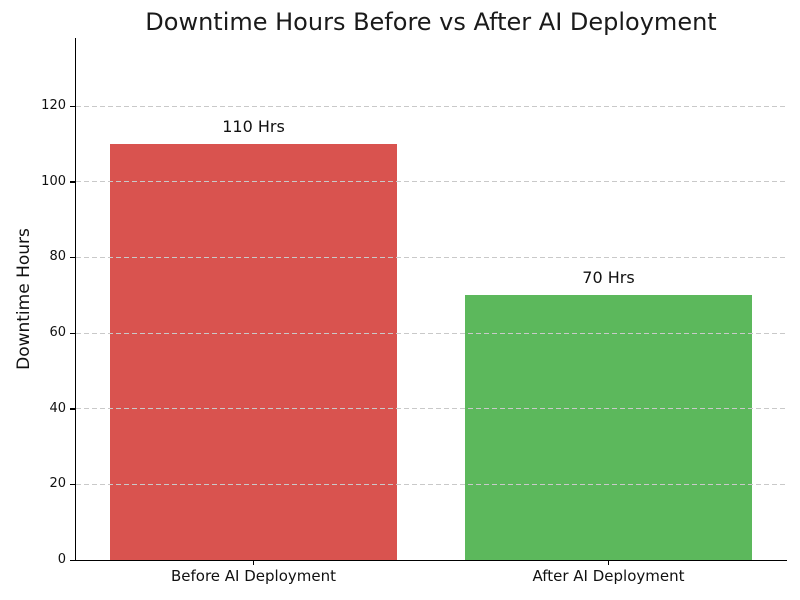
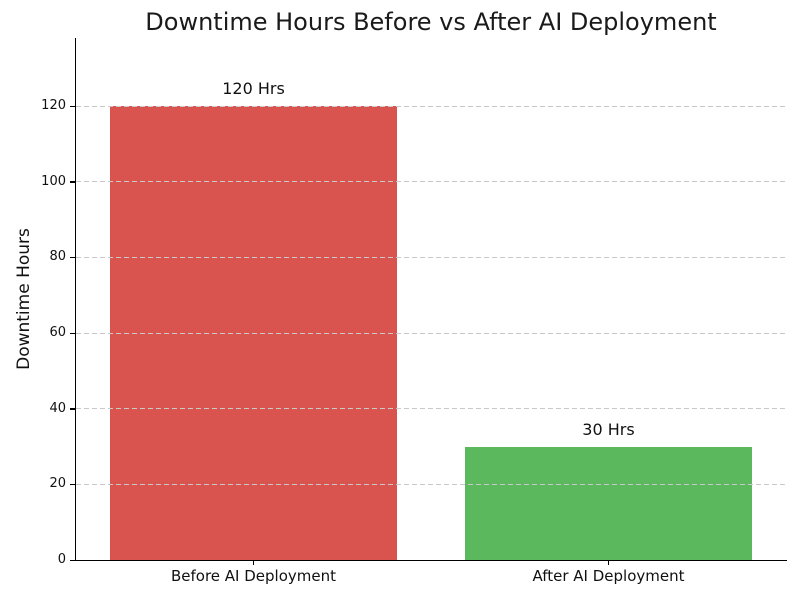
Before AI Deployment: 110 -> 120
After AI Deployment: 70 -> 30
